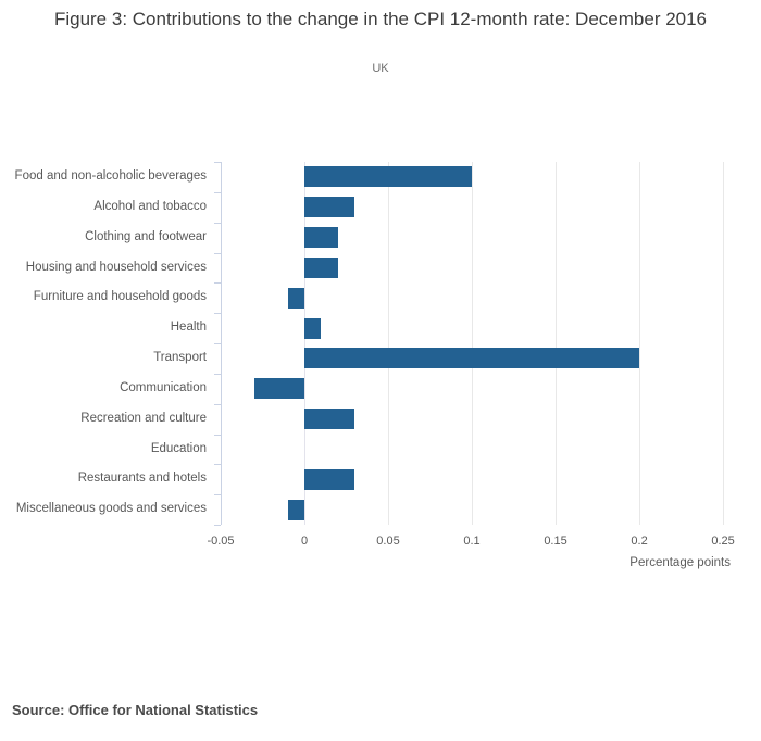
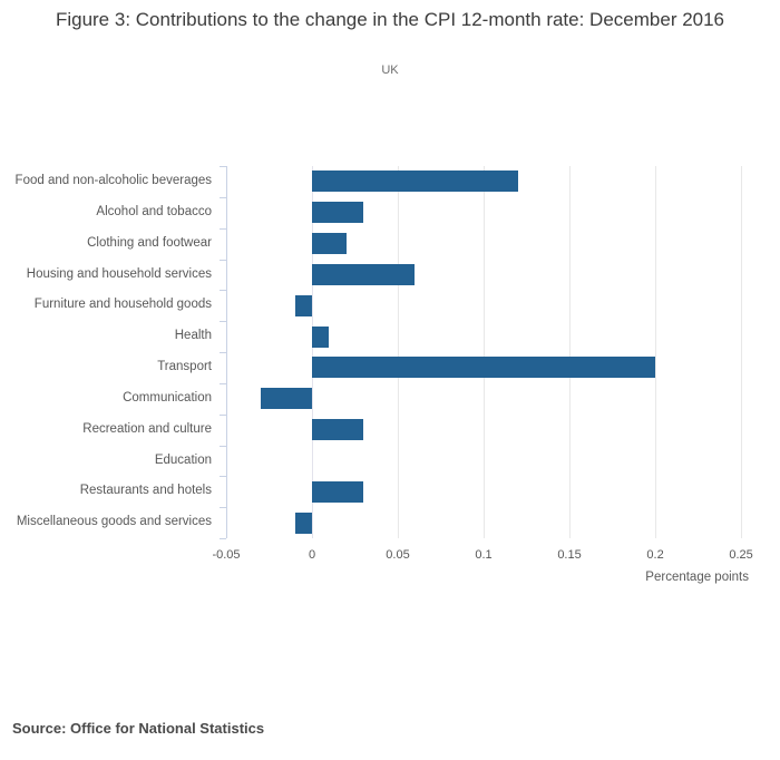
Food and non-alcoholic beverages: 0.10 -> 0.12
Housing and household services: 0.02 -> 0.06
